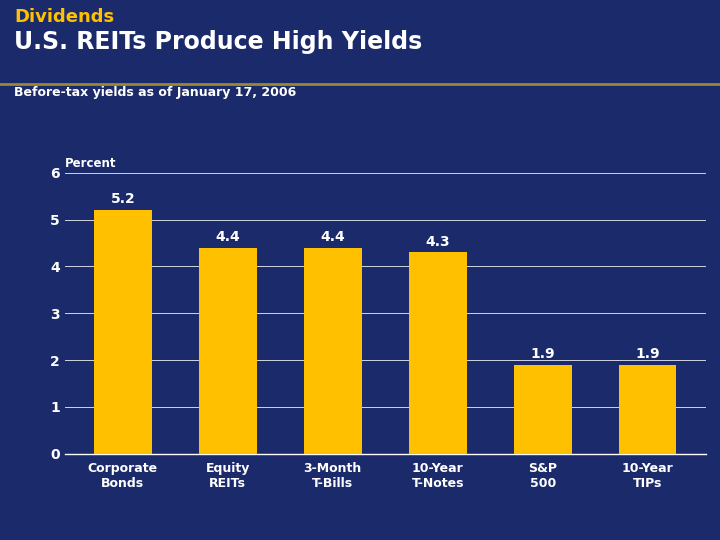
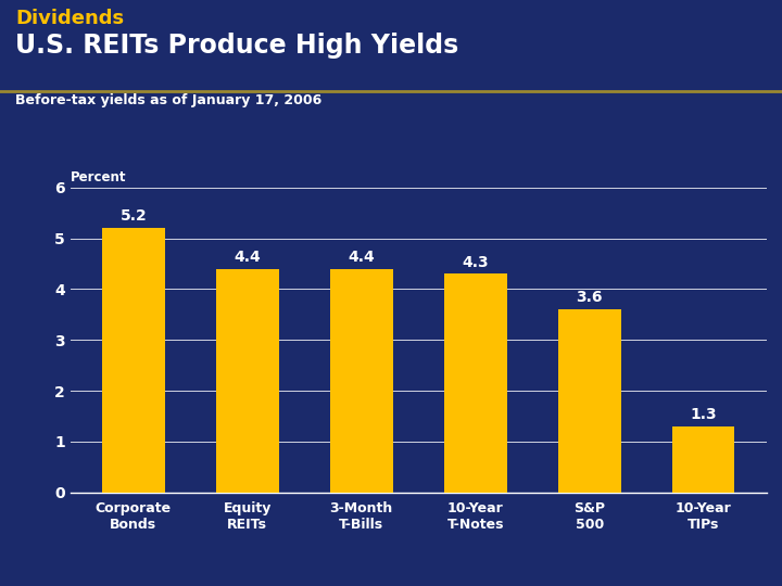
S&P 500: 1.9 -> 3.6
10-Year TIPs: 1.9 -> 1.3
